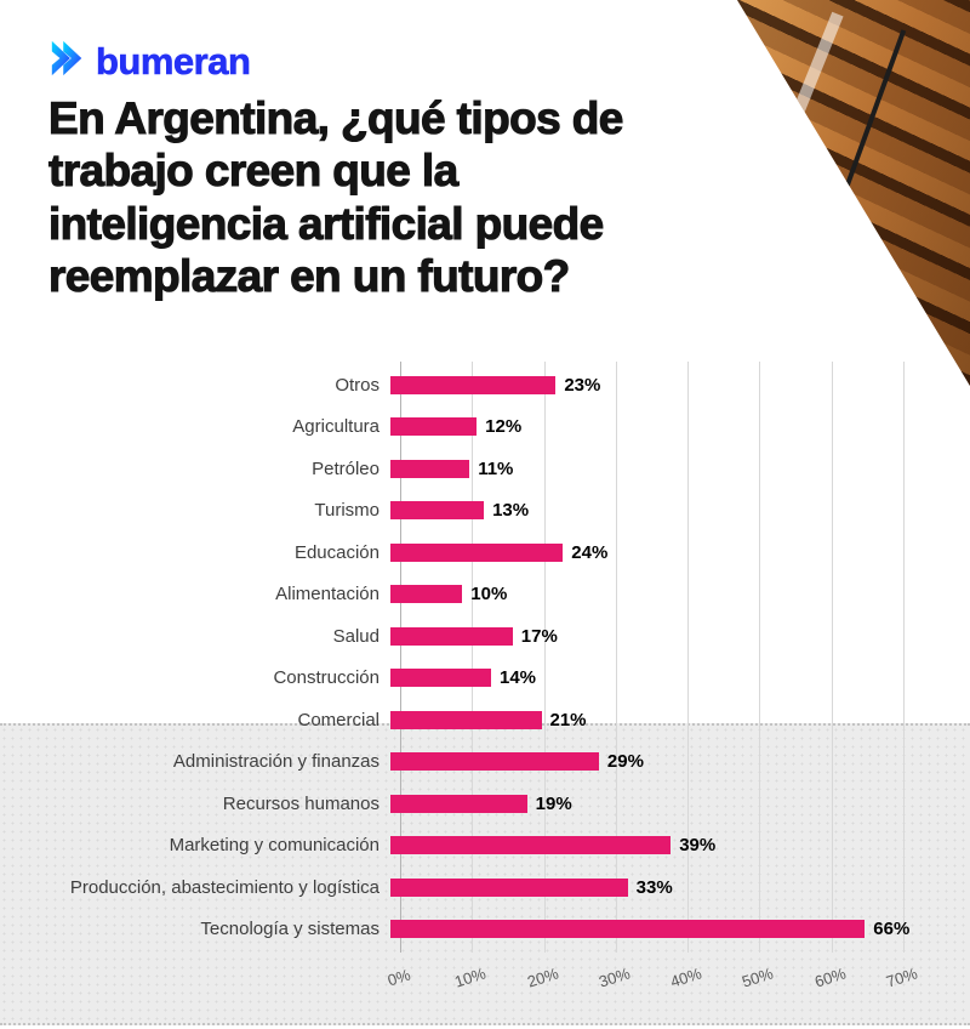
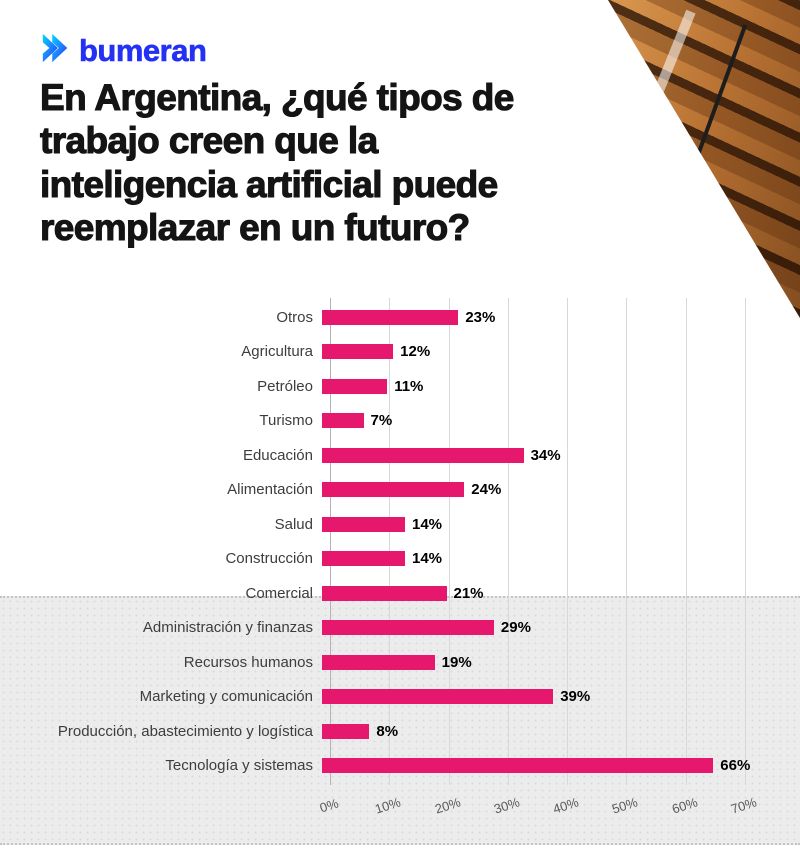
Turismo: 13% -> 7%
Educación: 24% -> 34%
Alimentación: 10% -> 24%
Salud: 17% -> 14%
Producción, abastecimiento y logística: 33% -> 8%
